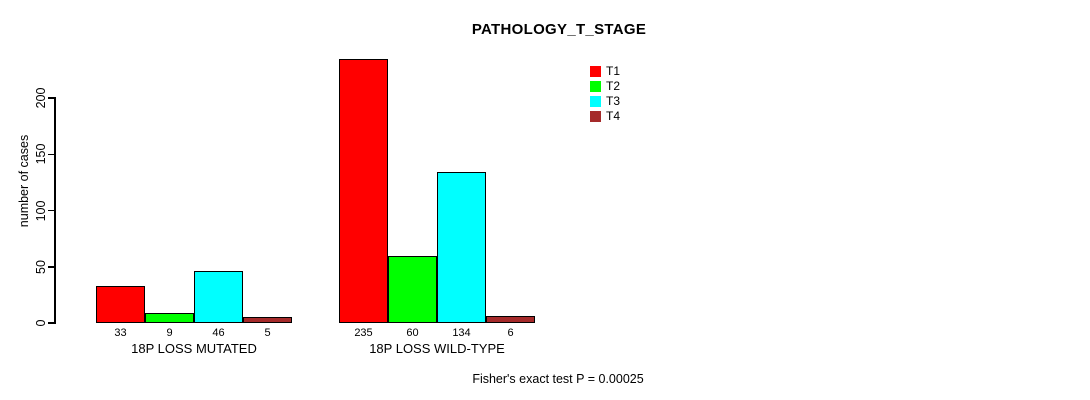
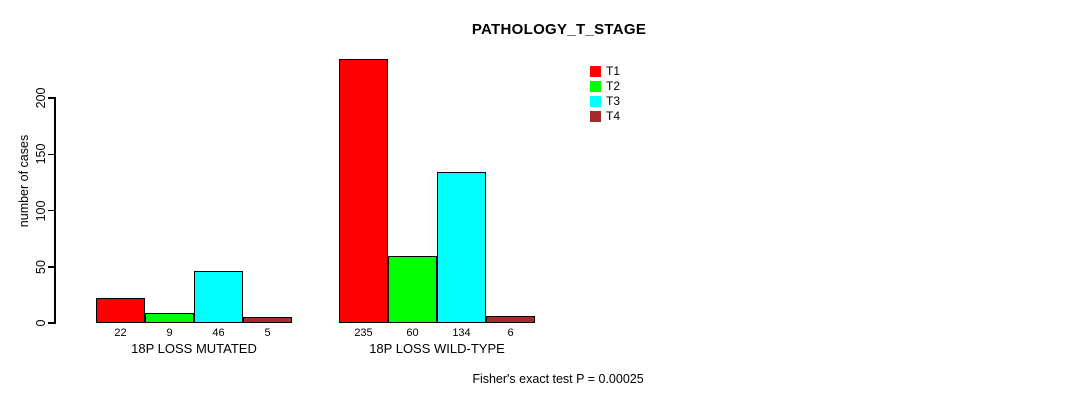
T1/18P LOSS MUTATED: 33 -> 22
